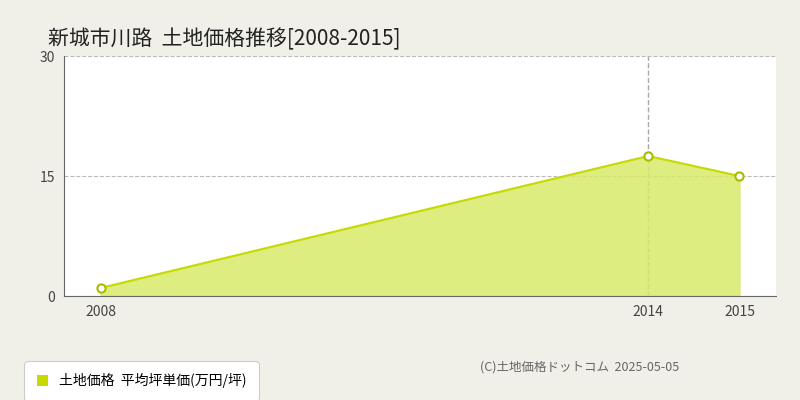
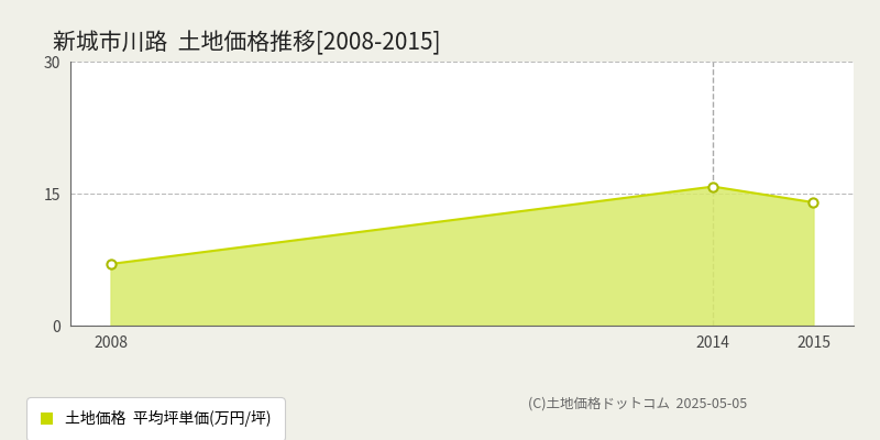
2008: 1.0 -> 7.0
2014: 17.5 -> 15.8
2015: 15.0 -> 14.0
